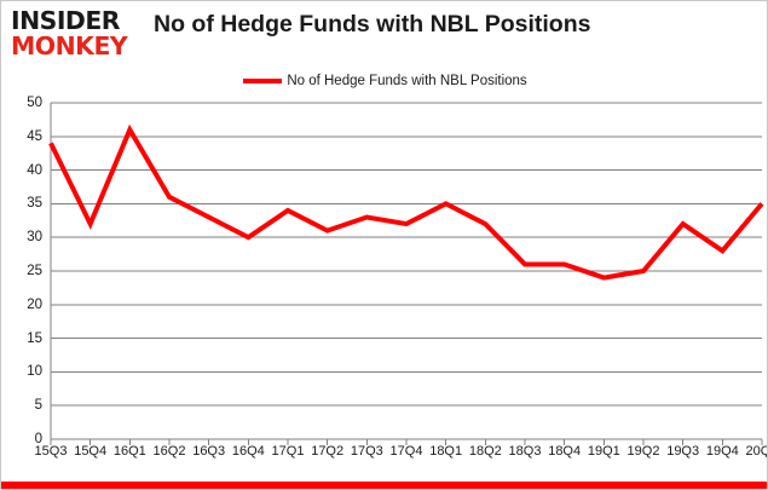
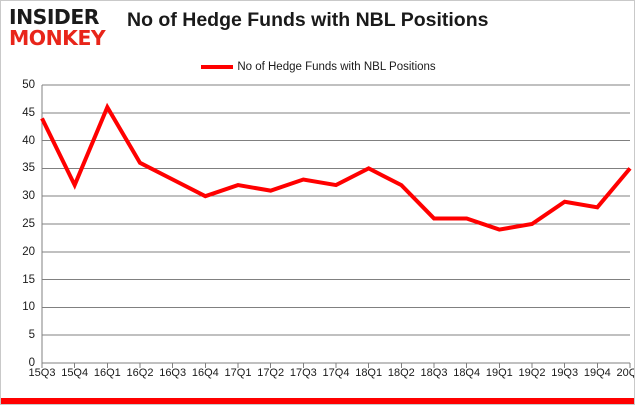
17Q1: 34 -> 32
19Q3: 32 -> 29
